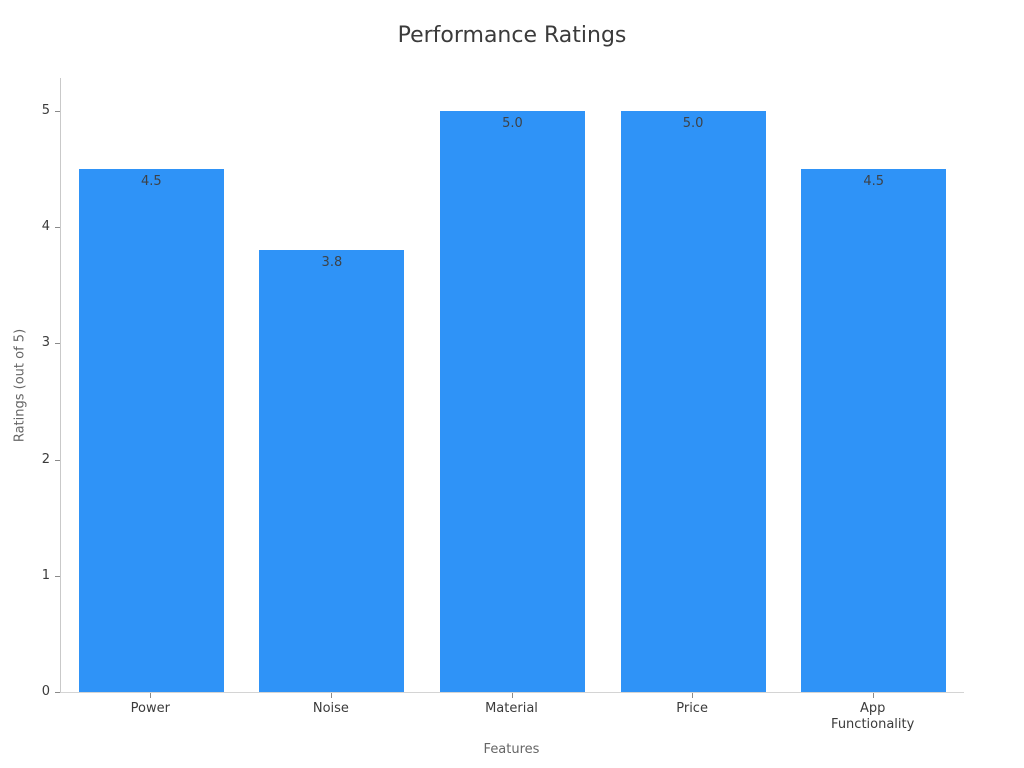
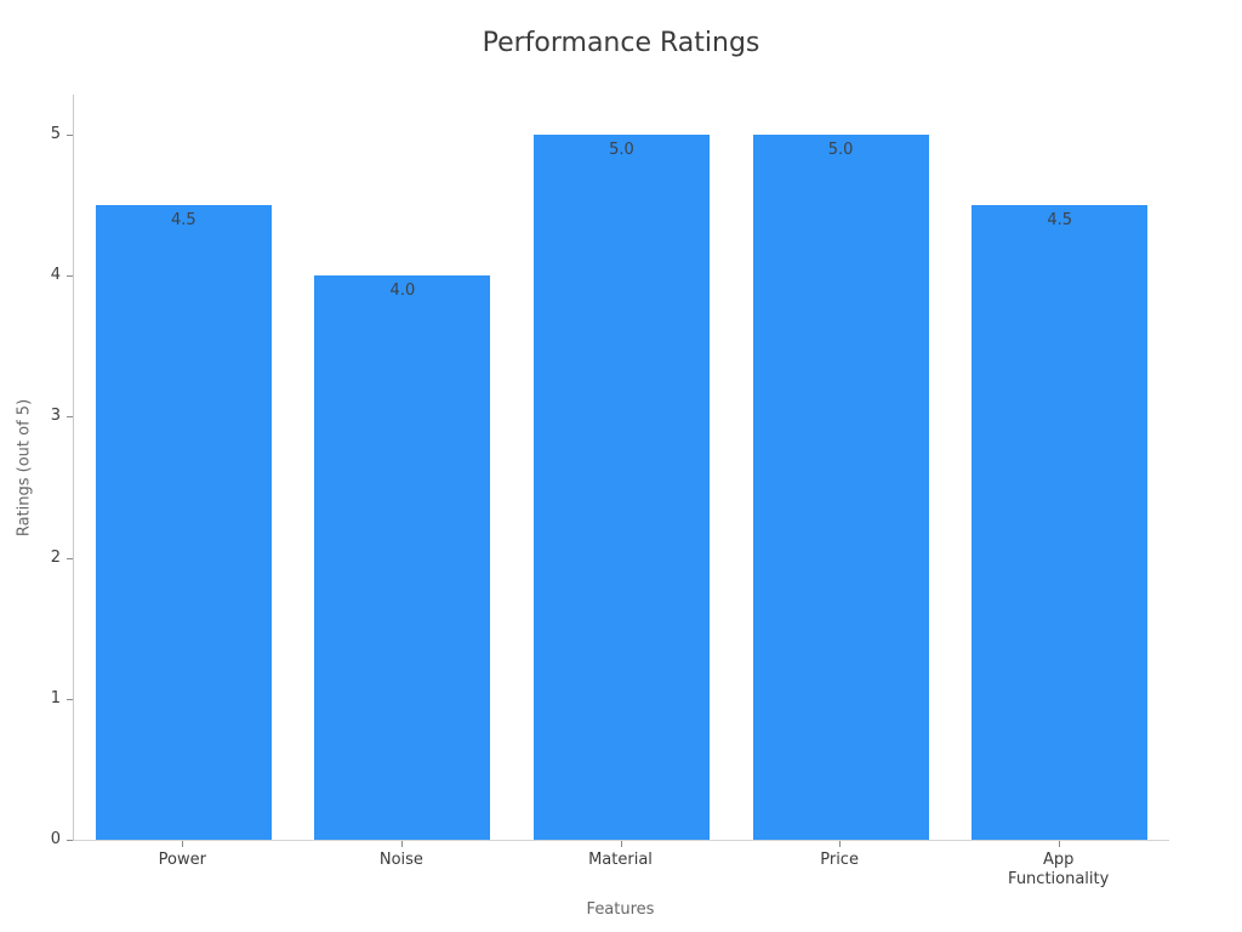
Noise: 3.8 -> 4.0
